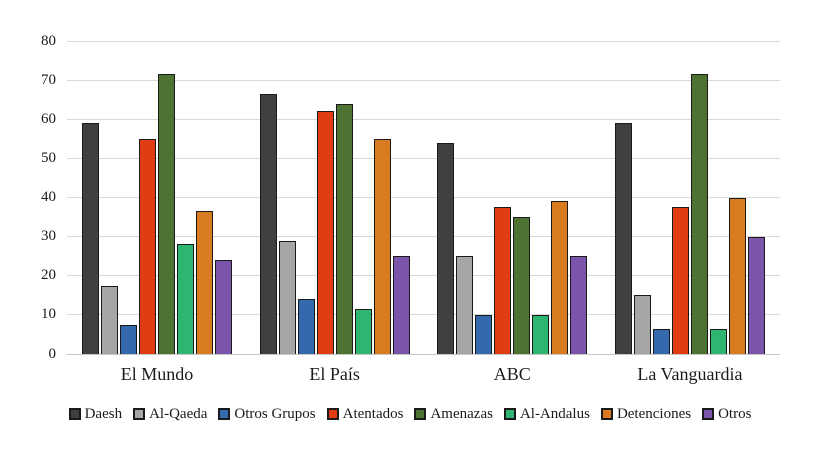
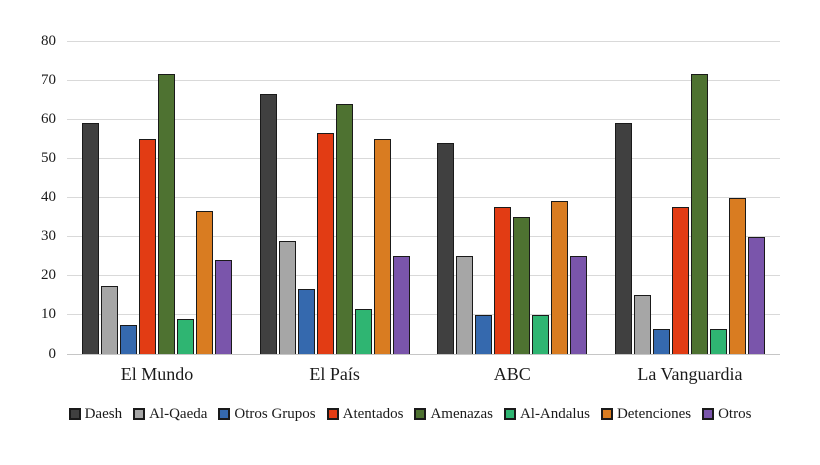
Al-Andalus/El Mundo: 28 -> 9
Otros Grupos/El País: 14 -> 16
Atentados/El País: 62 -> 56
